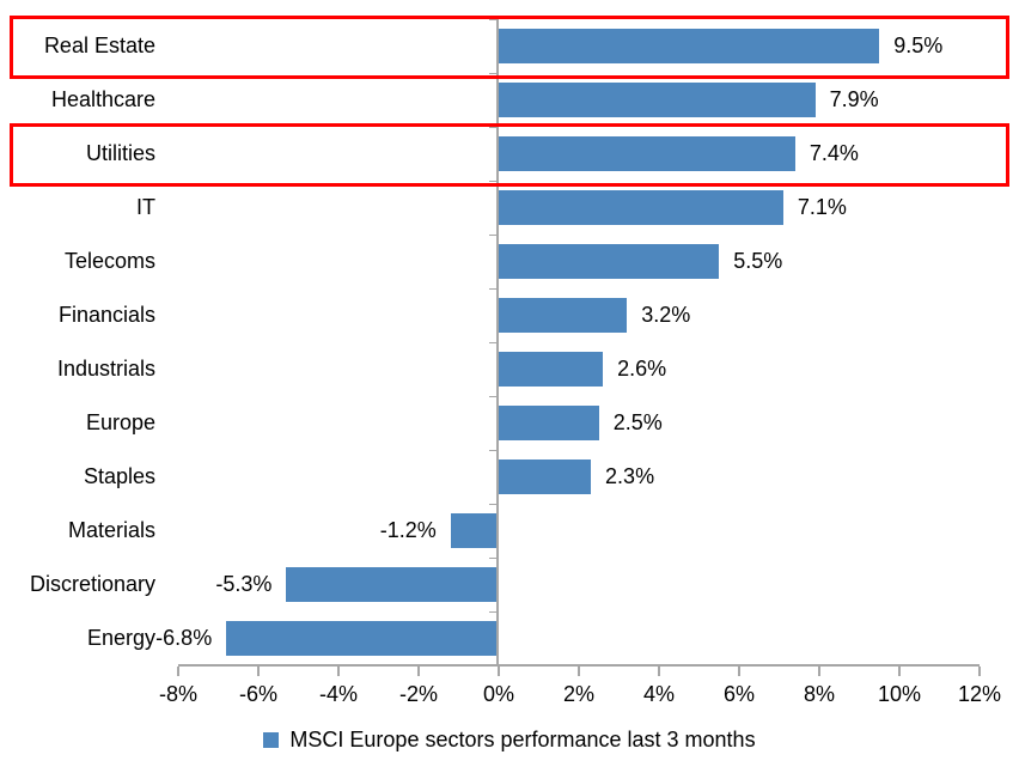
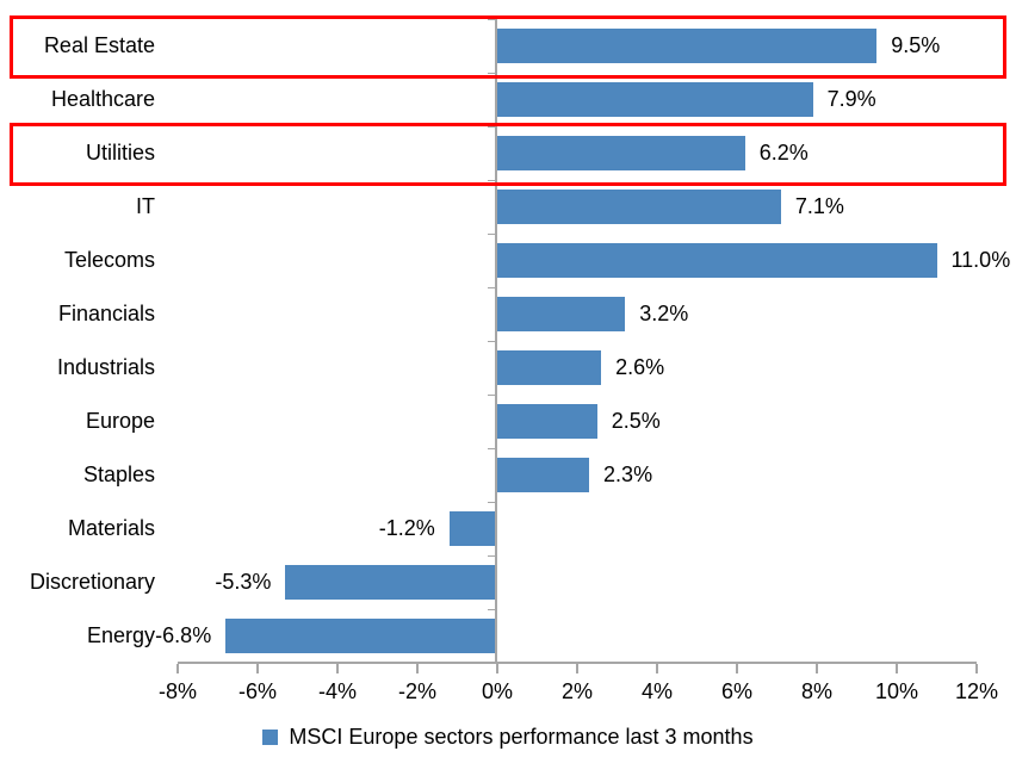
Utilities: 7.4% -> 6.2%
Telecoms: 5.5% -> 11.0%
